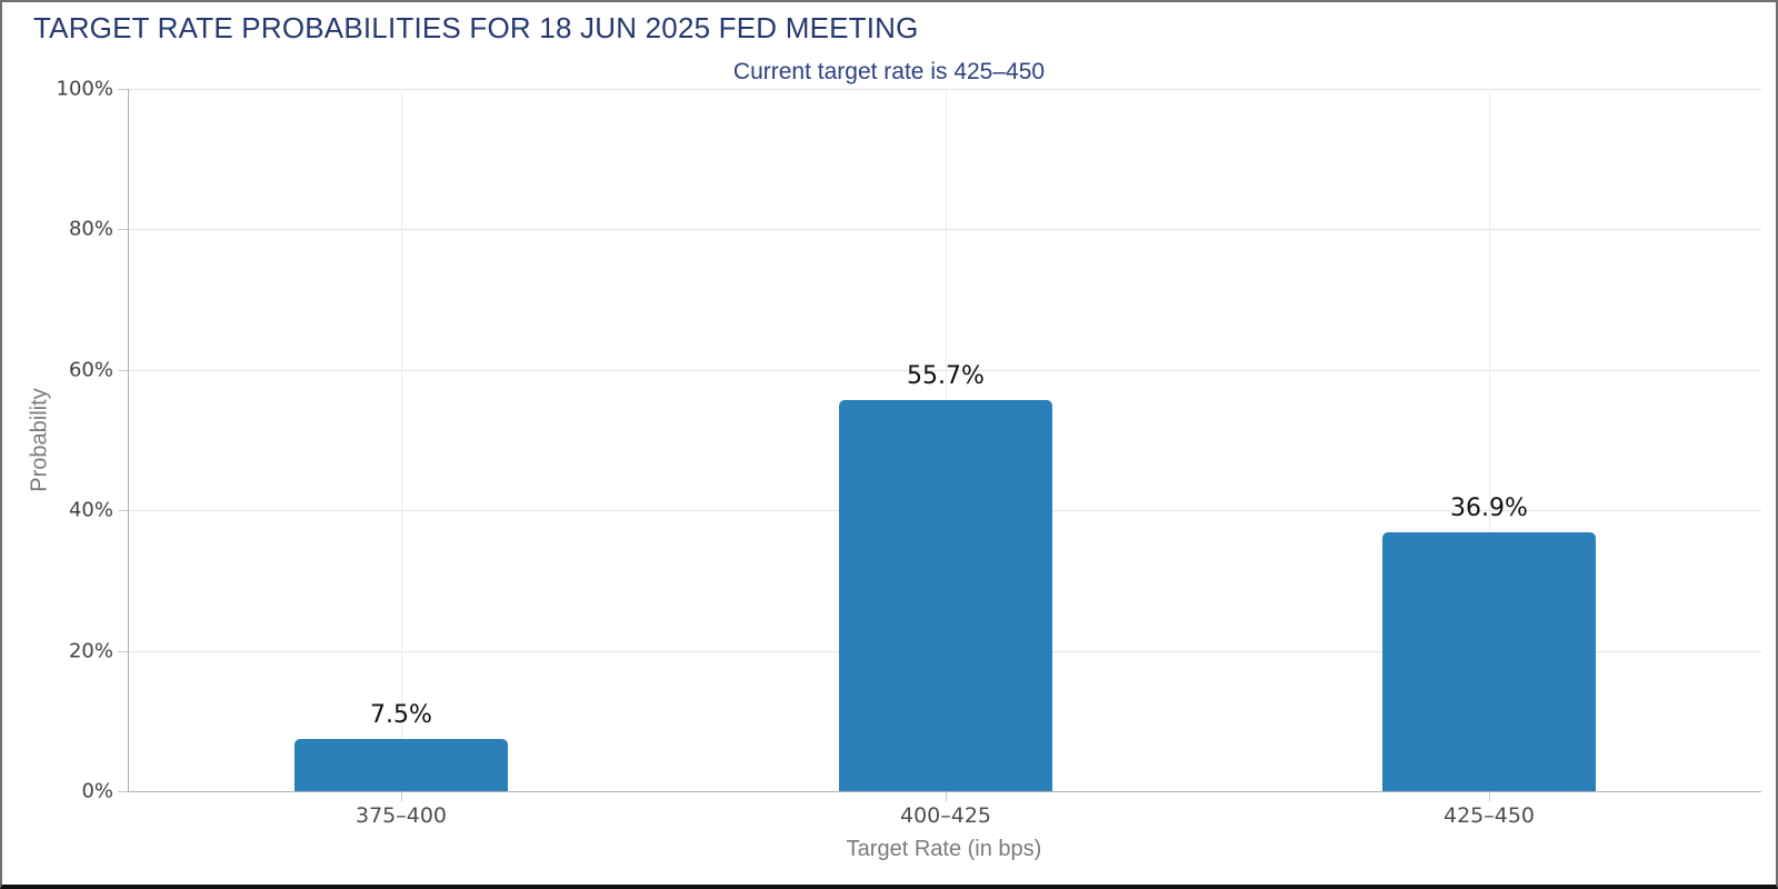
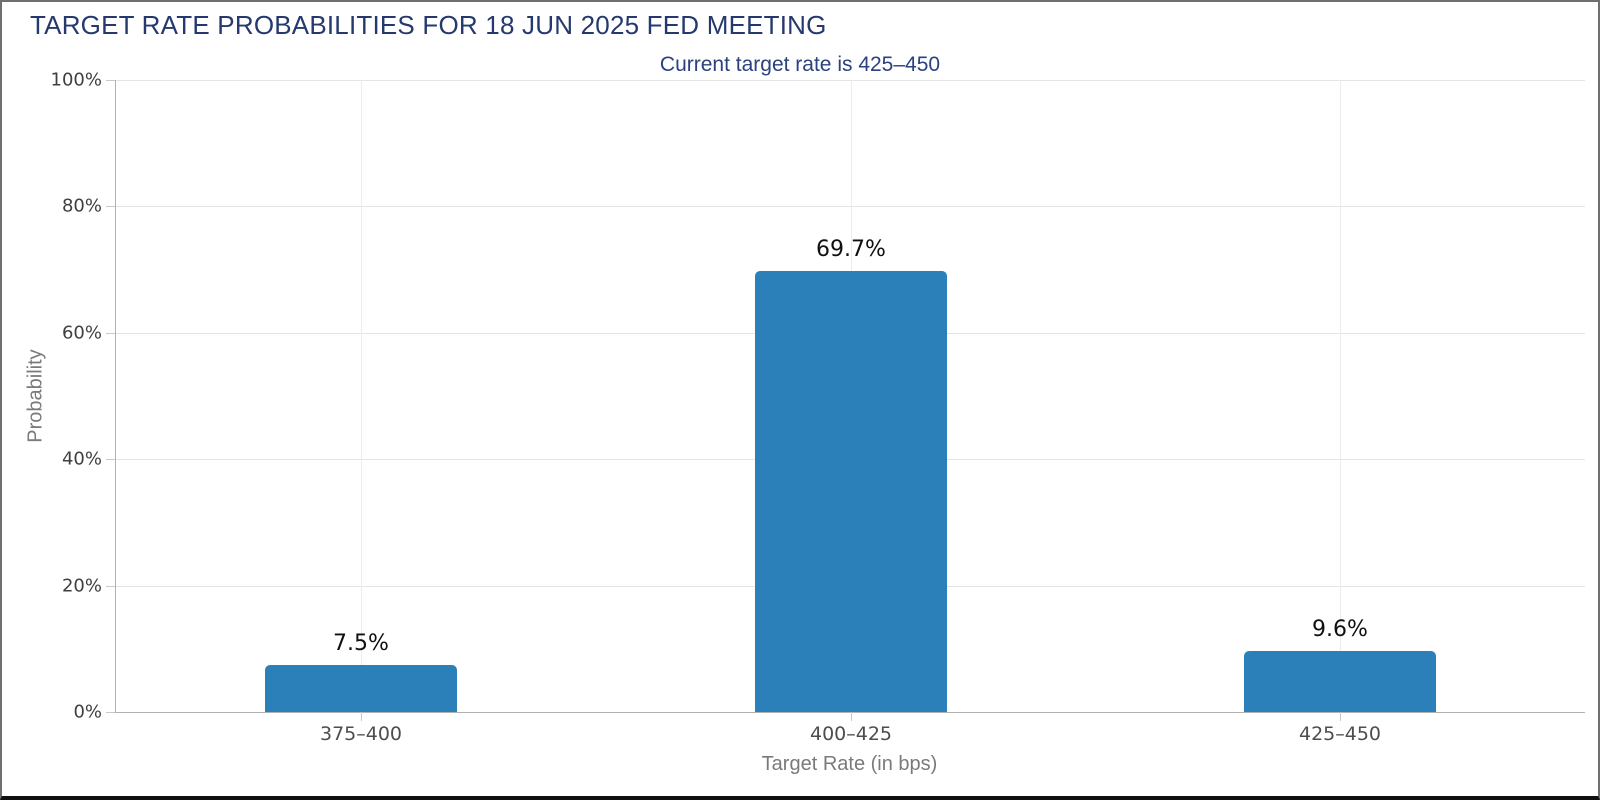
400–425: 55.7% -> 69.7%
425–450: 36.9% -> 9.6%
